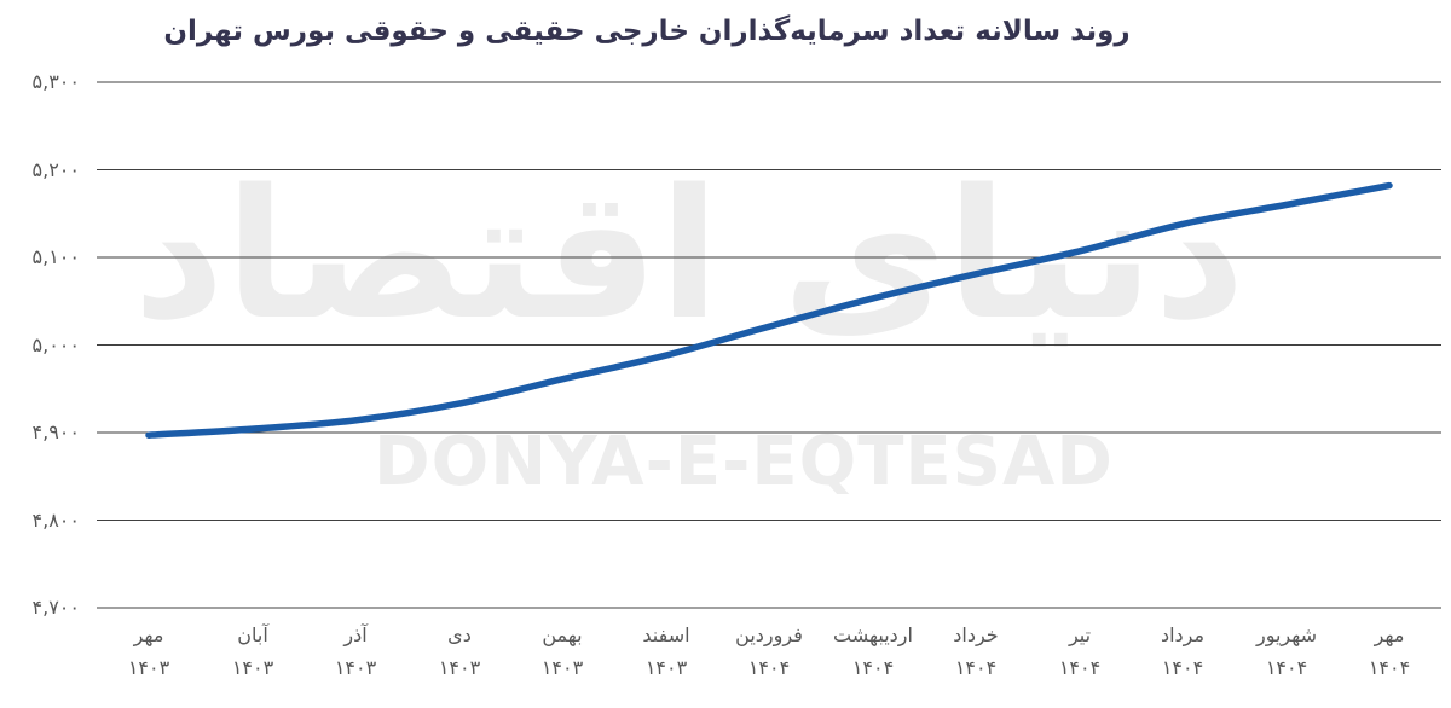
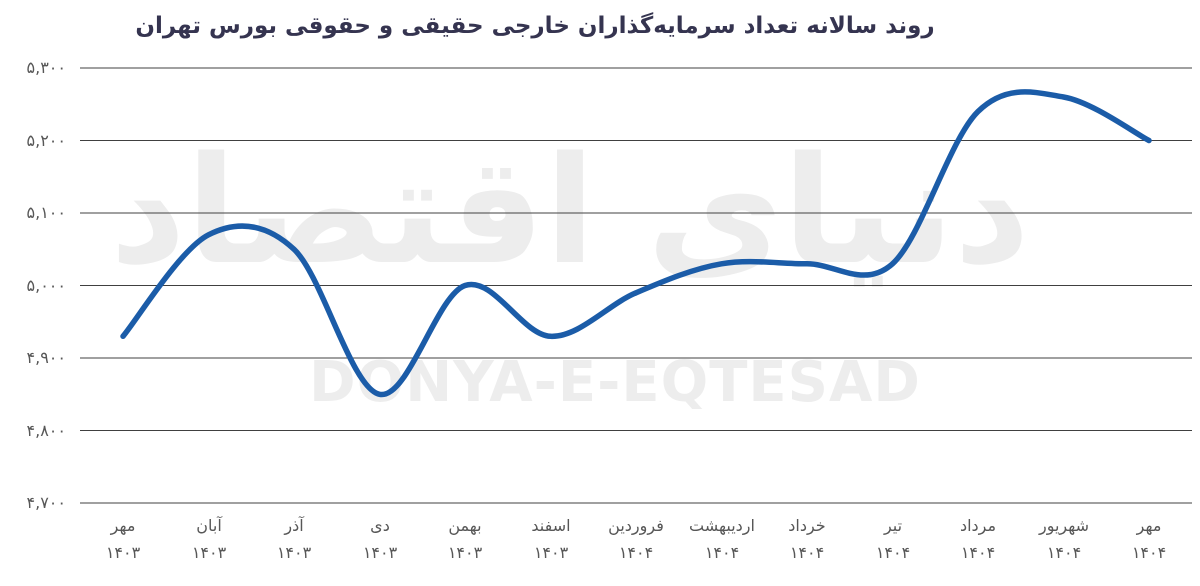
مهر ۱۴۰۳: 4900 -> 4930
آبان ۱۴۰۳: 4900 -> 5070
آذر ۱۴۰۳: 4910 -> 5050
دی ۱۴۰۳: 4930 -> 4850
بهمن ۱۴۰۳: 4960 -> 5000
اسفند ۱۴۰۳: 4990 -> 4930
فروردین ۱۴۰۴: 5020 -> 4990
اردیبهشت ۱۴۰۴: 5050 -> 5030
خرداد ۱۴۰۴: 5080 -> 5030
تیر ۱۴۰۴: 5110 -> 5030
مرداد ۱۴۰۴: 5140 -> 5240
شهریور ۱۴۰۴: 5160 -> 5260
مهر ۱۴۰۴: 5180 -> 5200
